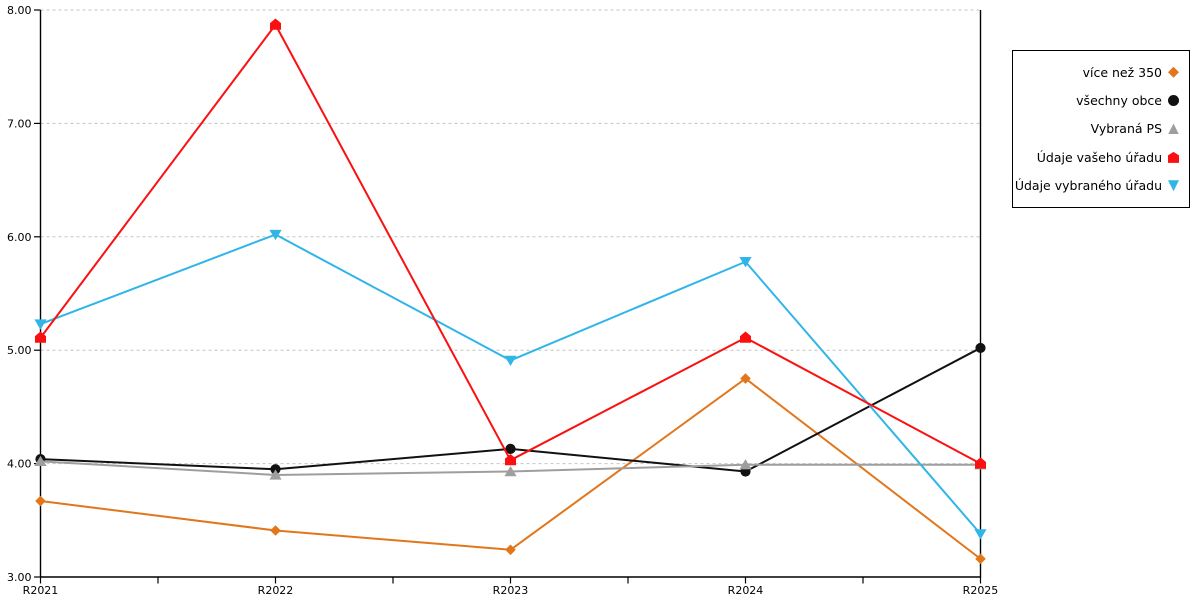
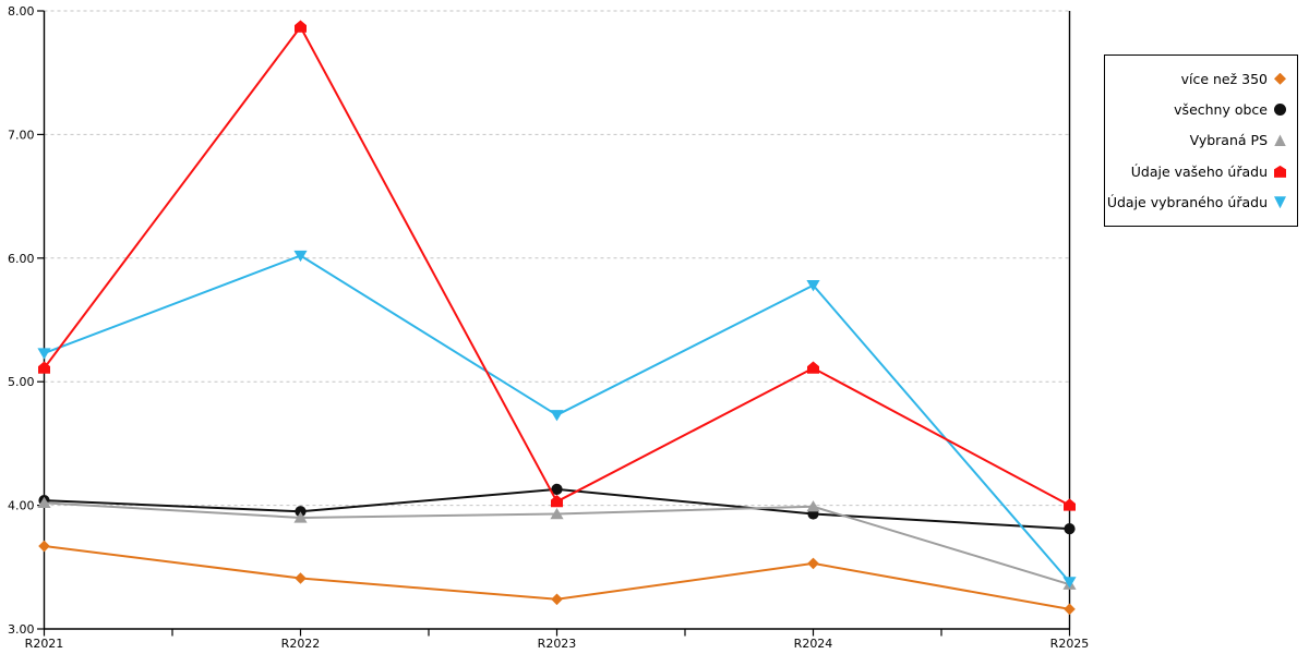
Údaje vybraného úřadu/R2023: 4.91 -> 4.73
více než 350/R2024: 4.75 -> 3.53
všechny obce/R2025: 5.02 -> 3.81
Vybraná PS/R2025: 3.99 -> 3.36
